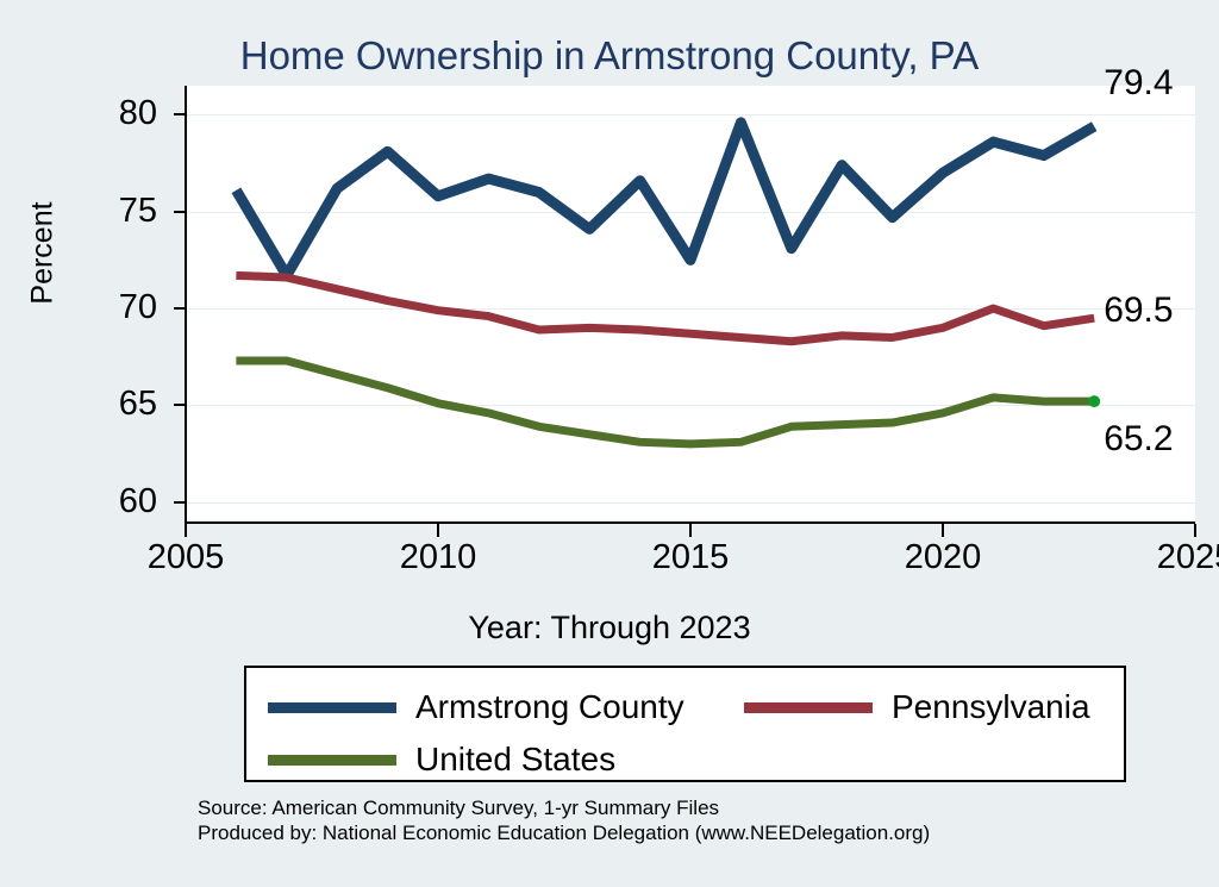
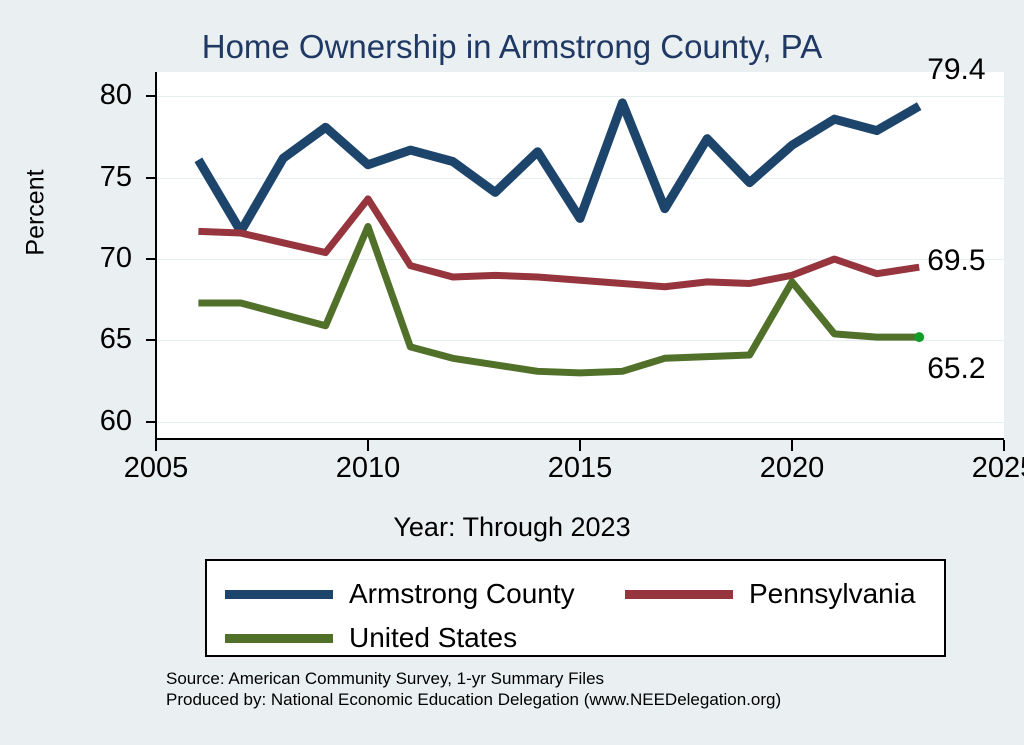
Pennsylvania/2010: 69.9 -> 73.7
United States/2010: 65.1 -> 72.0
United States/2020: 64.6 -> 68.6
